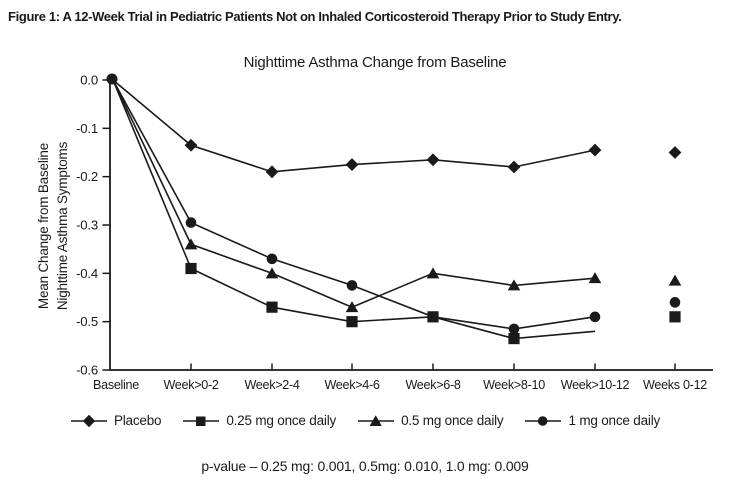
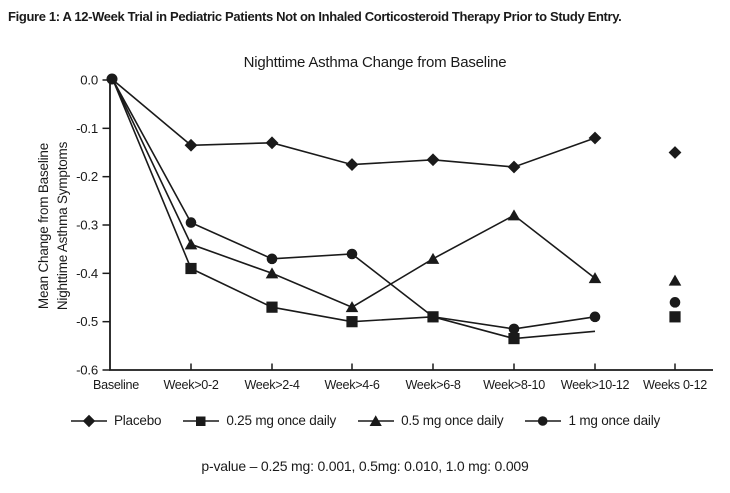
Placebo/Week>2-4: -0.19 -> -0.13
1 mg once daily/Week>4-6: -0.42 -> -0.36
0.5 mg once daily/Week>6-8: -0.40 -> -0.37
0.5 mg once daily/Week>8-10: -0.42 -> -0.28
Placebo/Week>10-12: -0.14 -> -0.12
